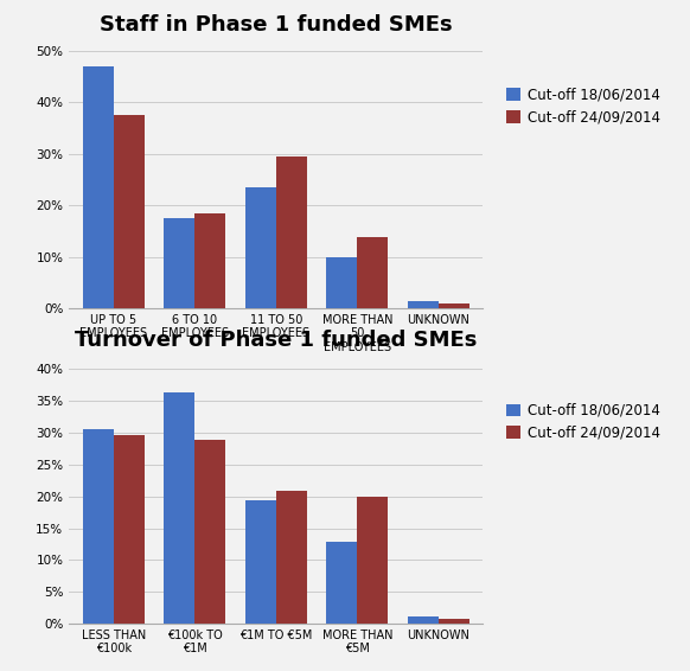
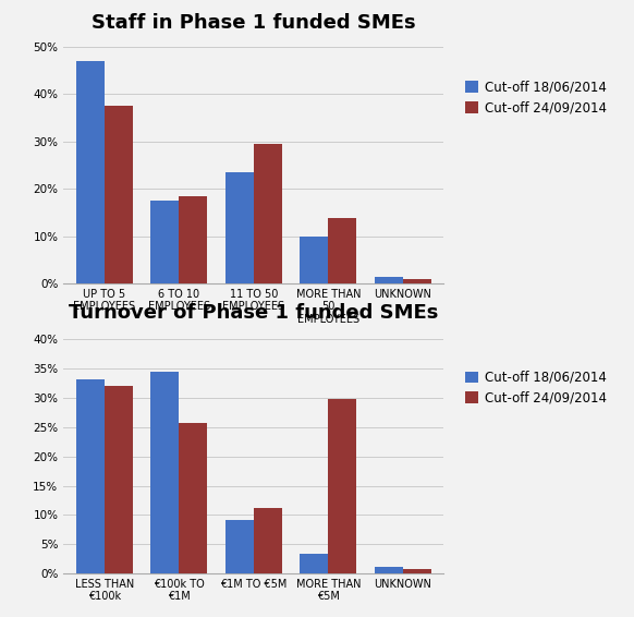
Cut-off 18/06/2014/LESS THAN €100k: 30.5% -> 33.0%
Cut-off 24/09/2014/LESS THAN €100k: 29.5% -> 32.0%
Cut-off 18/06/2014/€100k TO €1M: 36.2% -> 34.4%
Cut-off 24/09/2014/€100k TO €1M: 28.9% -> 25.6%
Cut-off 18/06/2014/€1M TO €5M: 19.4% -> 9.2%
Cut-off 24/09/2014/€1M TO €5M: 20.8% -> 11.2%
Cut-off 18/06/2014/MORE THAN €5M: 12.9% -> 3.4%
Cut-off 24/09/2014/MORE THAN €5M: 19.9% -> 29.8%
